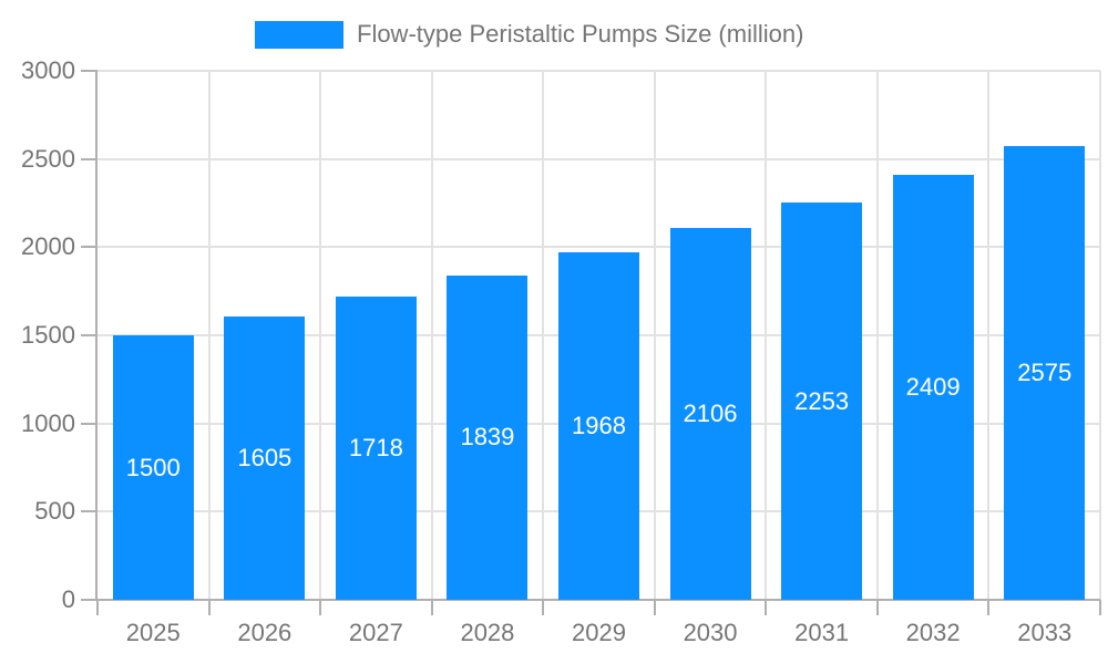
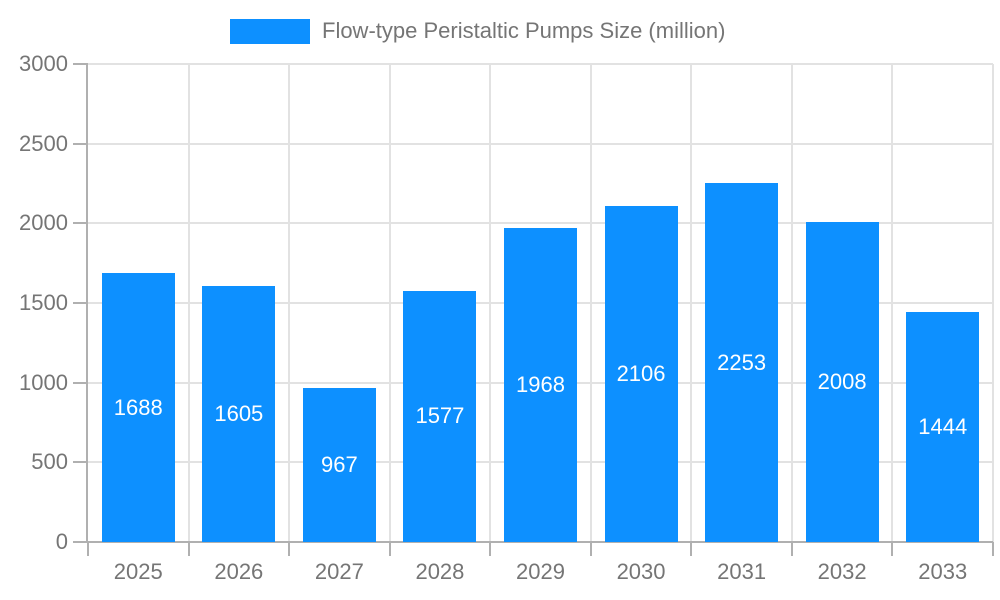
2025: 1500 -> 1688
2027: 1718 -> 967
2028: 1839 -> 1577
2032: 2409 -> 2008
2033: 2575 -> 1444
